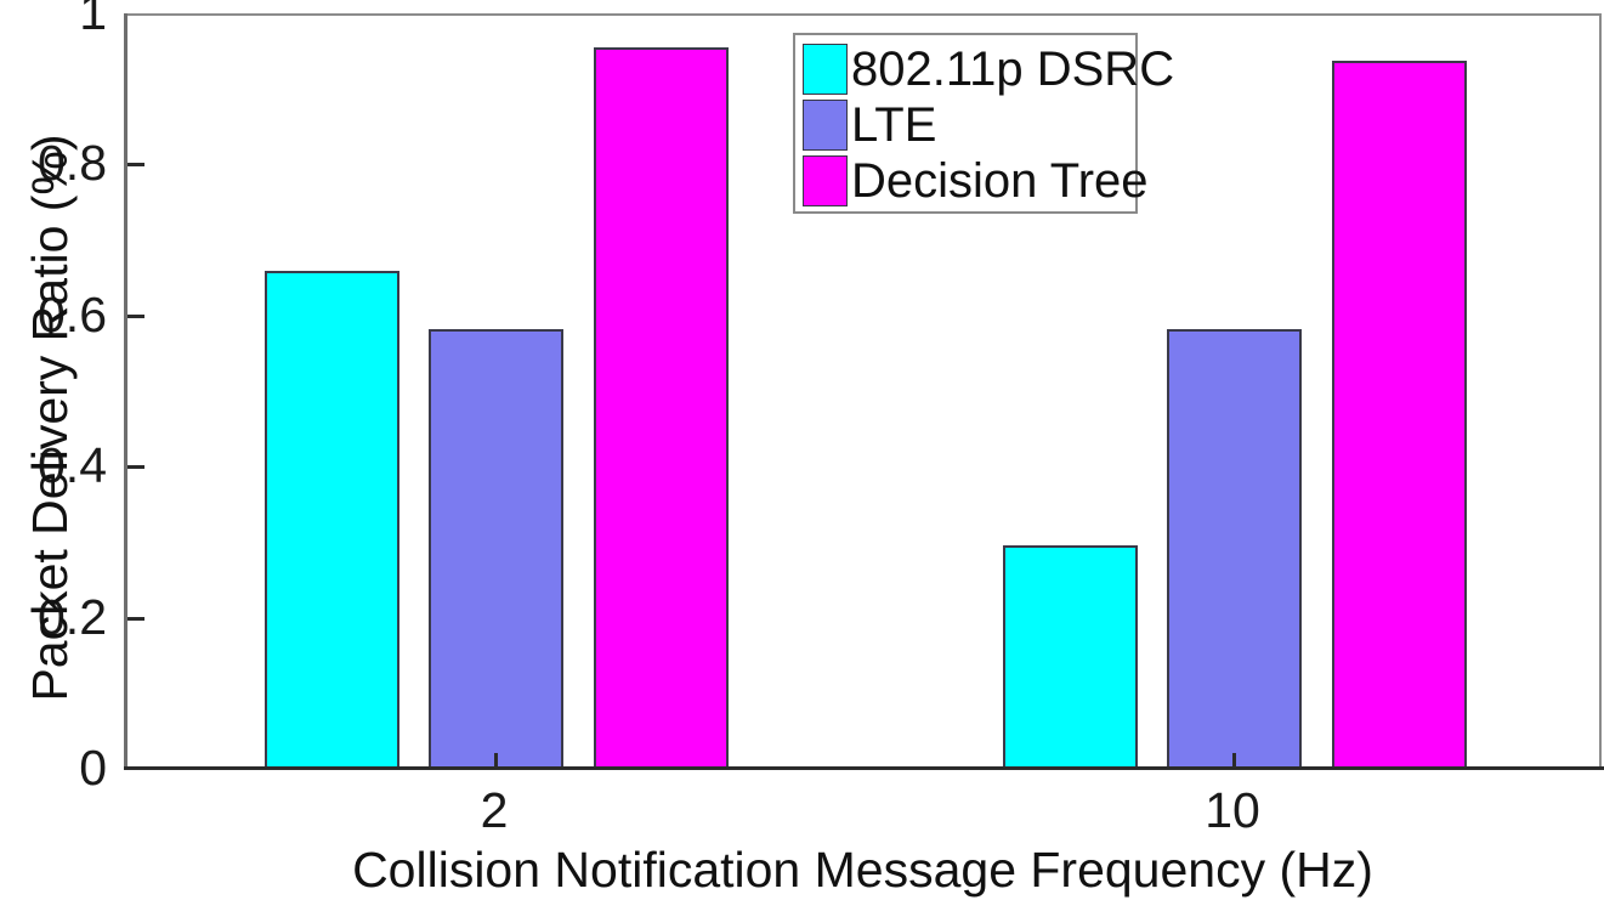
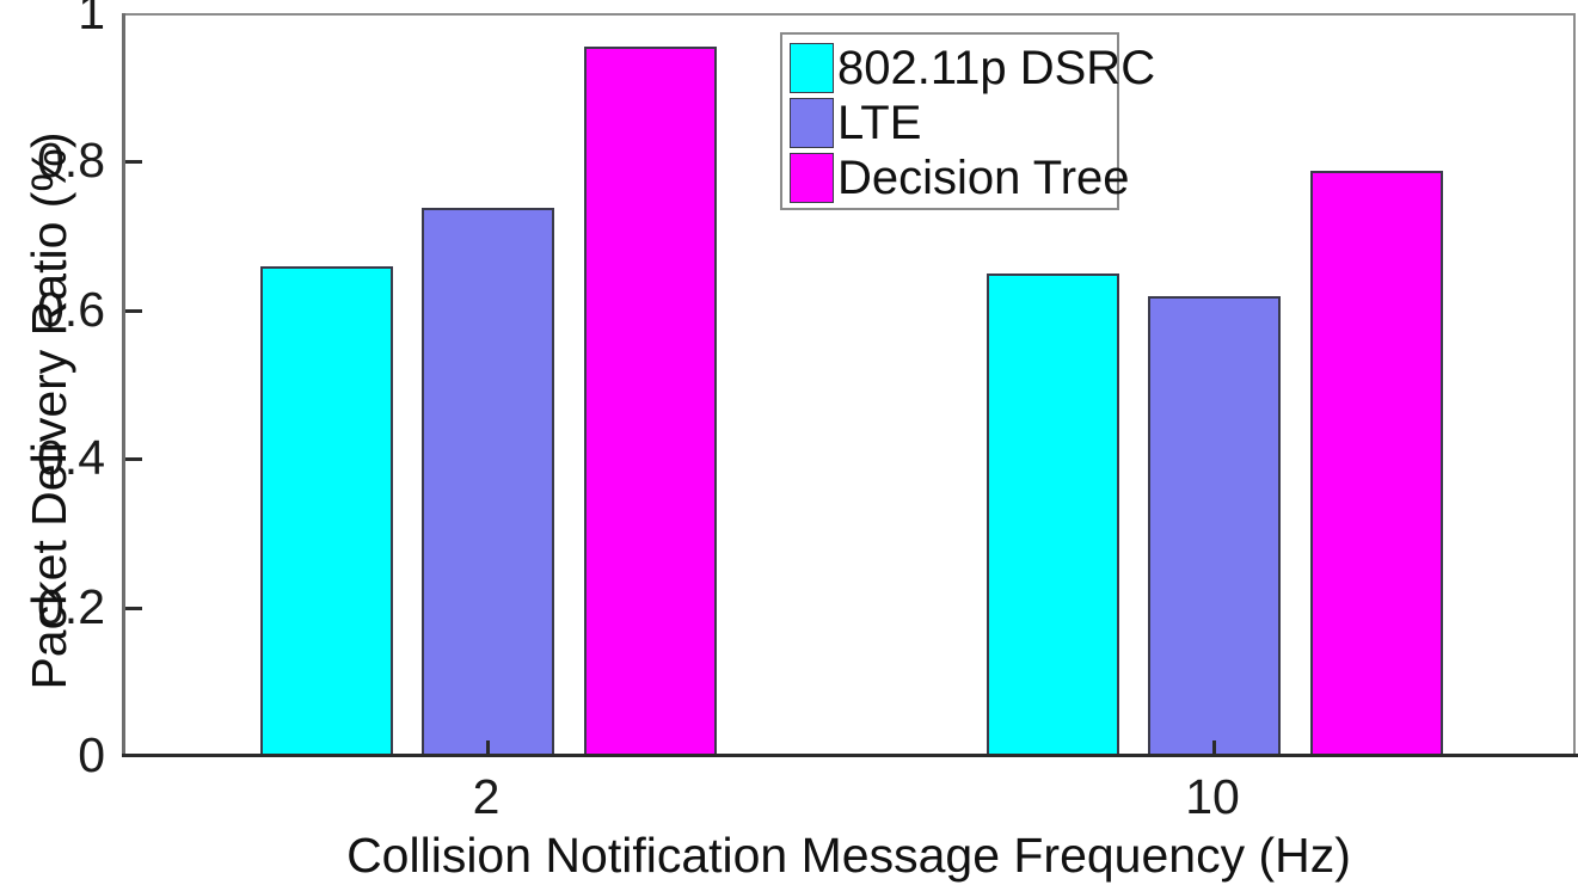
LTE/2: 0.58 -> 0.74
802.11p DSRC/10: 0.29 -> 0.65
LTE/10: 0.58 -> 0.62
Decision Tree/10: 0.94 -> 0.79
